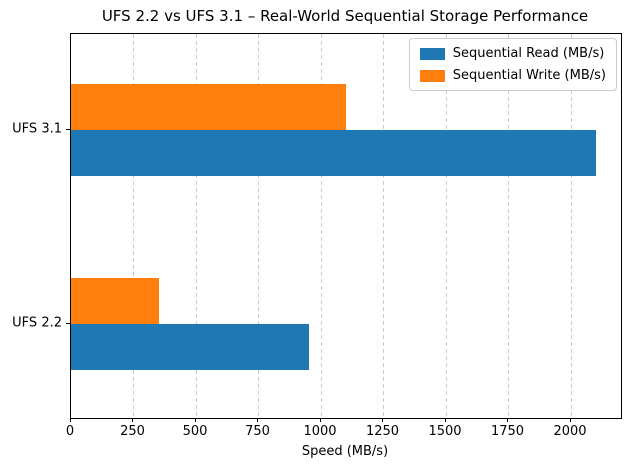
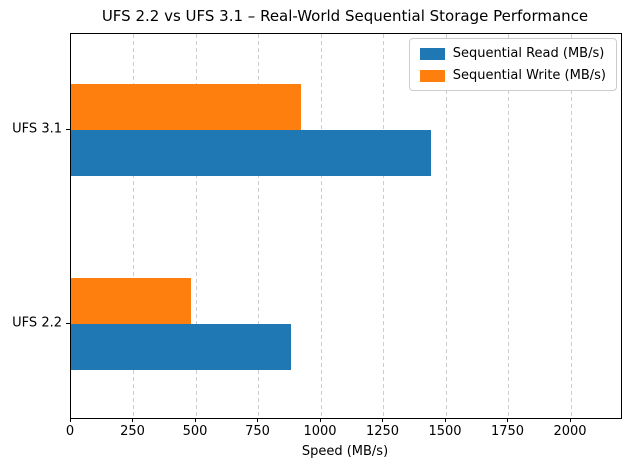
Sequential Read (MB/s)/UFS 2.2: 950 -> 880
Sequential Write (MB/s)/UFS 2.2: 350 -> 480
Sequential Read (MB/s)/UFS 3.1: 2100 -> 1440
Sequential Write (MB/s)/UFS 3.1: 1100 -> 920
